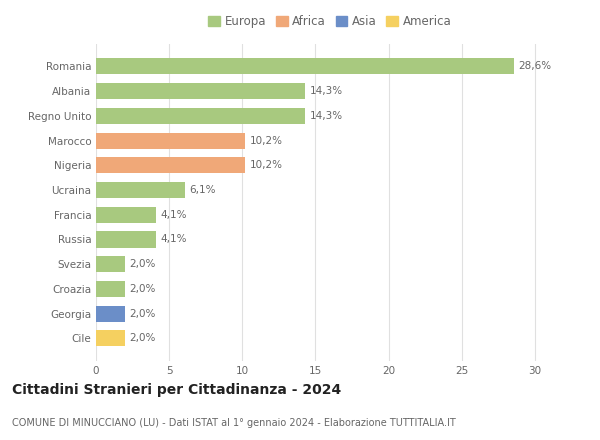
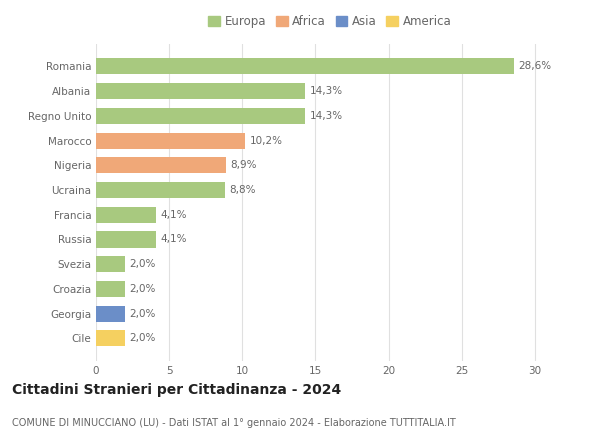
Nigeria: 10,2% -> 8,9%
Ucraina: 6,1% -> 8,8%
